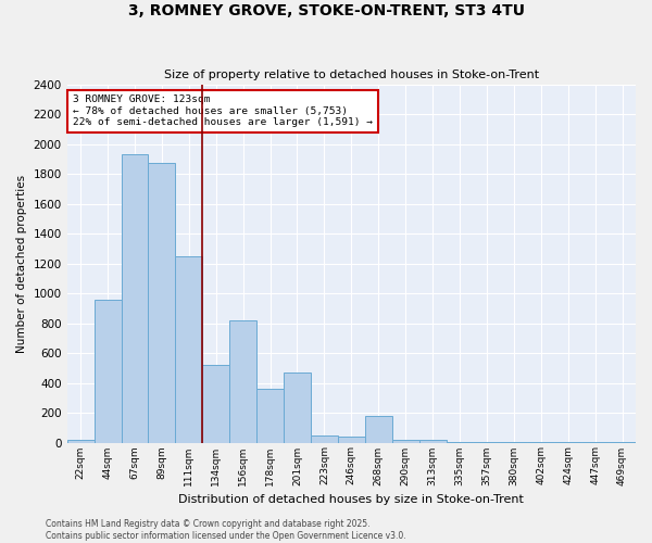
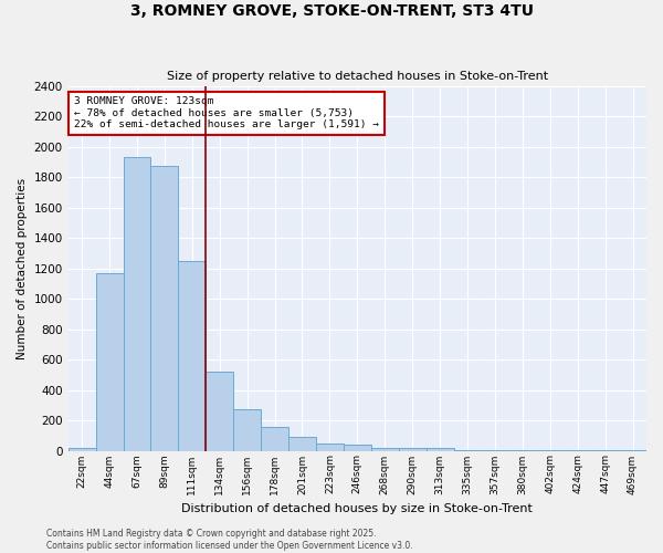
44sqm: 960 -> 1170
156sqm: 820 -> 270
178sqm: 360 -> 160
201sqm: 470 -> 90
268sqm: 180 -> 20
